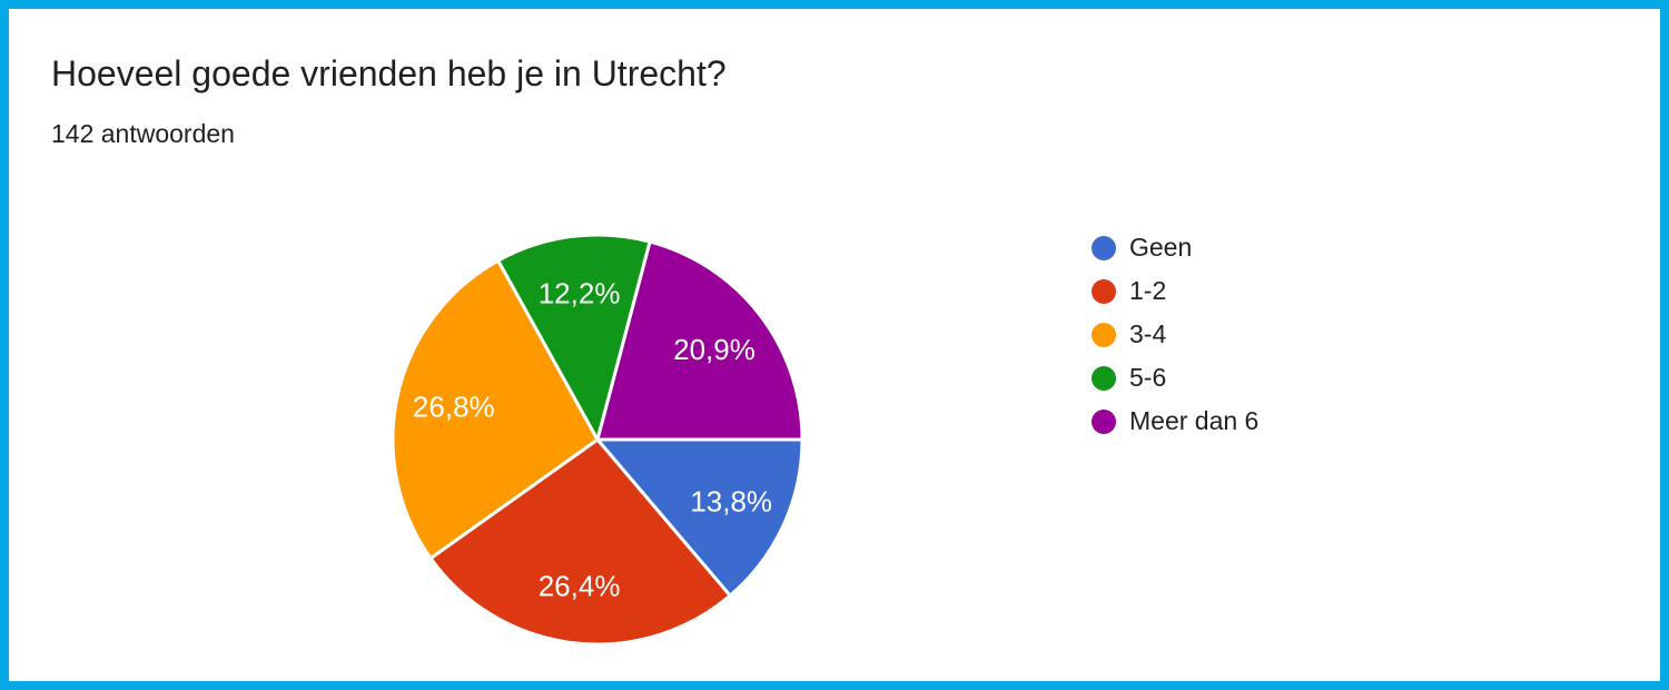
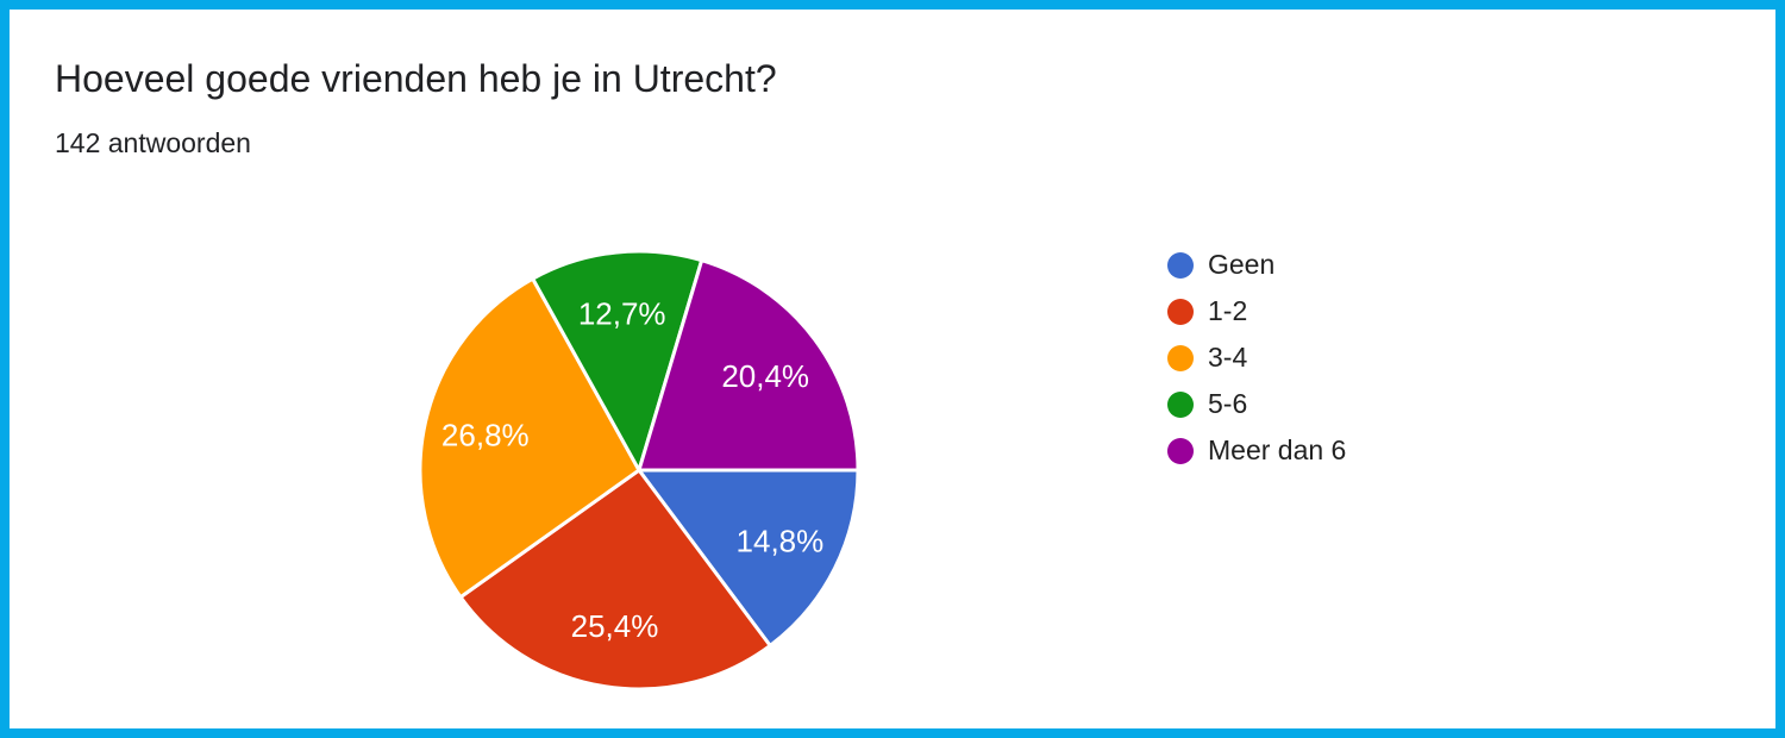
Geen: 13,8% -> 14,8%
1-2: 26,4% -> 25,4%
5-6: 12,2% -> 12,7%
Meer dan 6: 20,9% -> 20,4%
